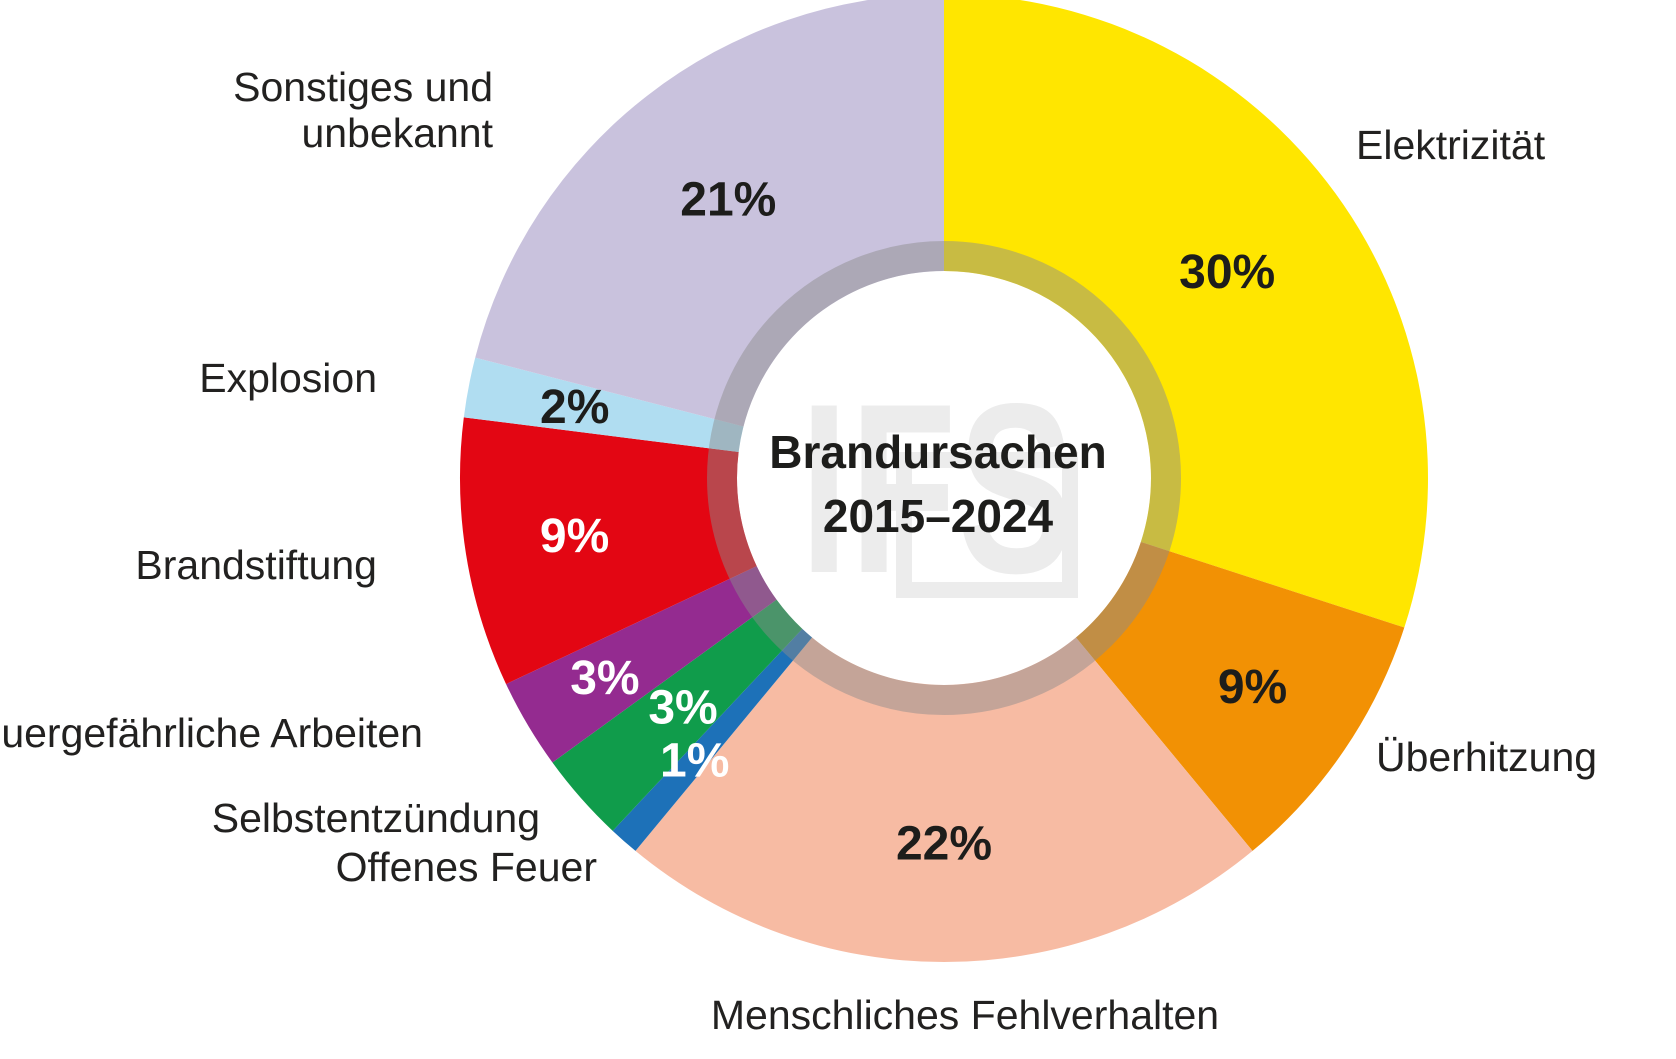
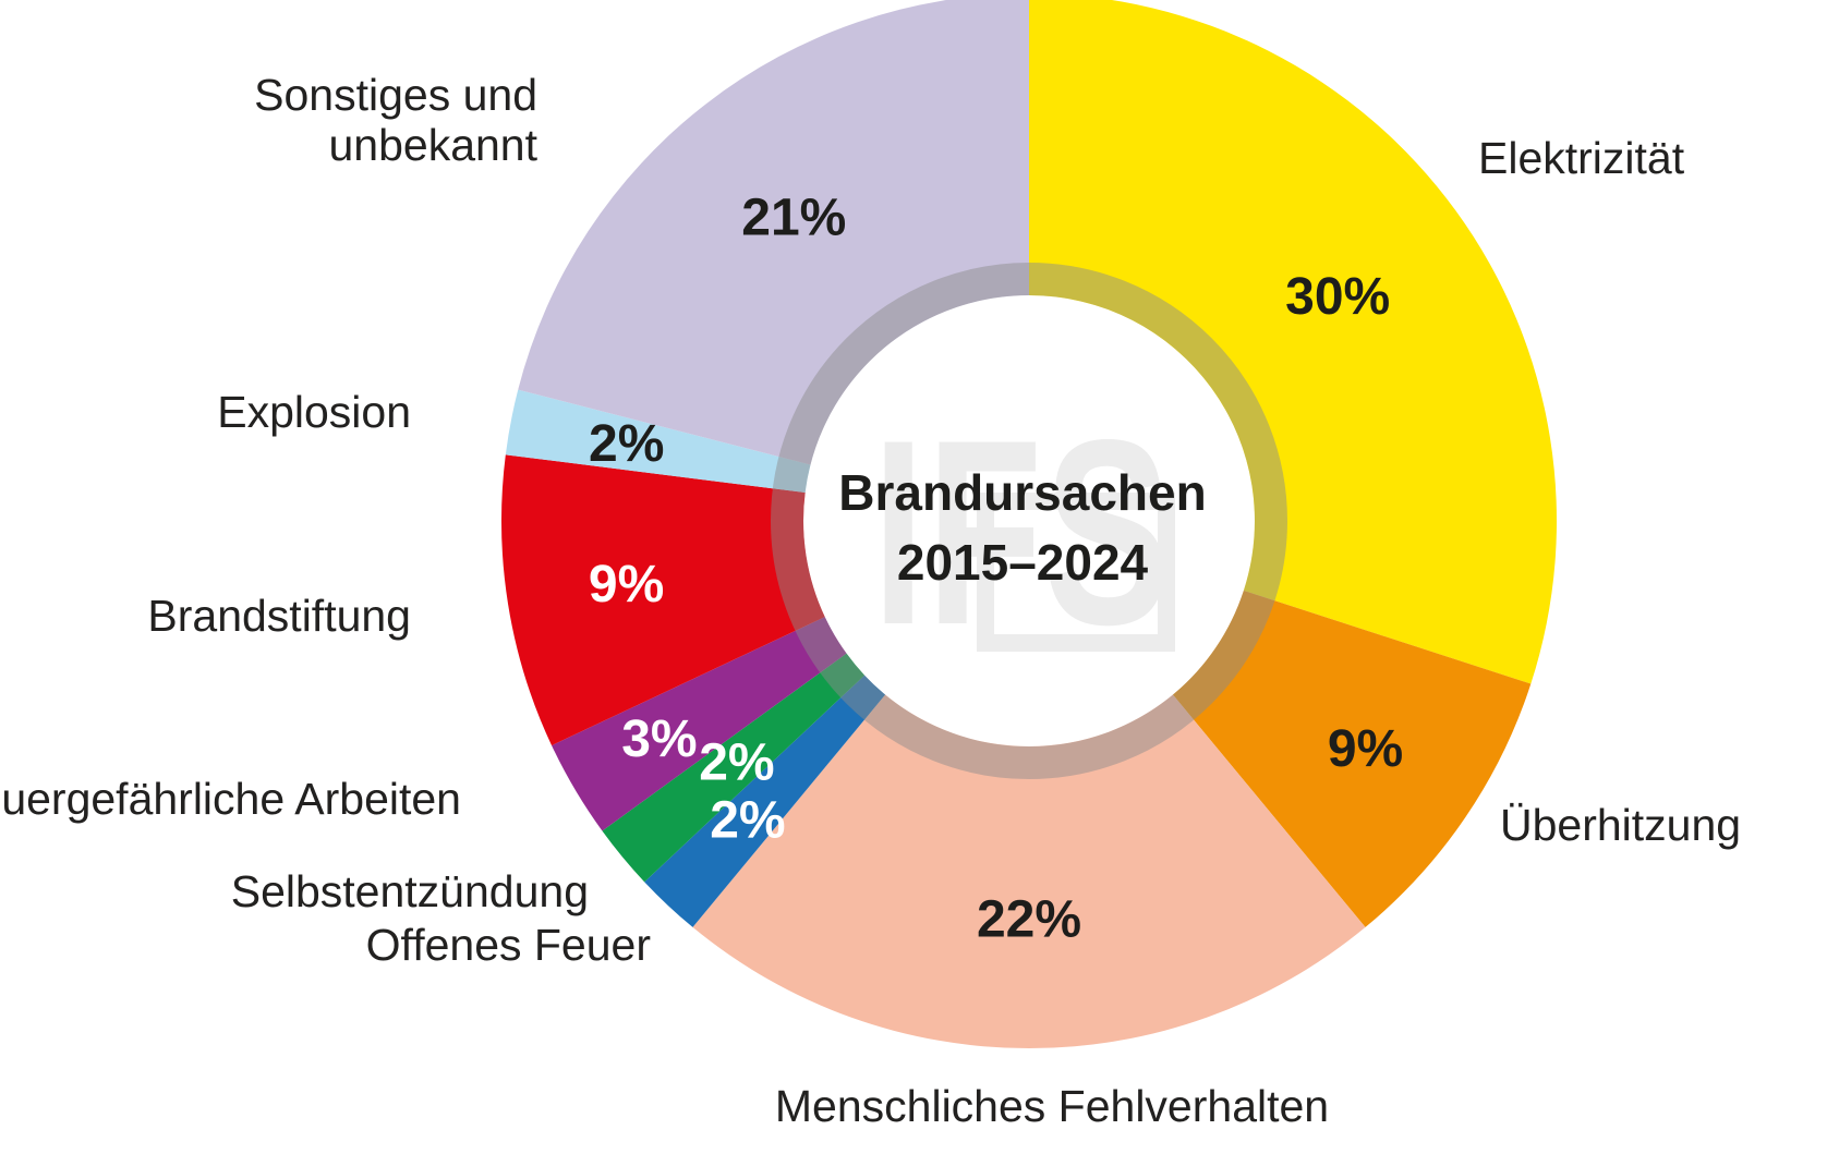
Offenes Feuer: 1% -> 2%
Selbstentzündung: 3% -> 2%
